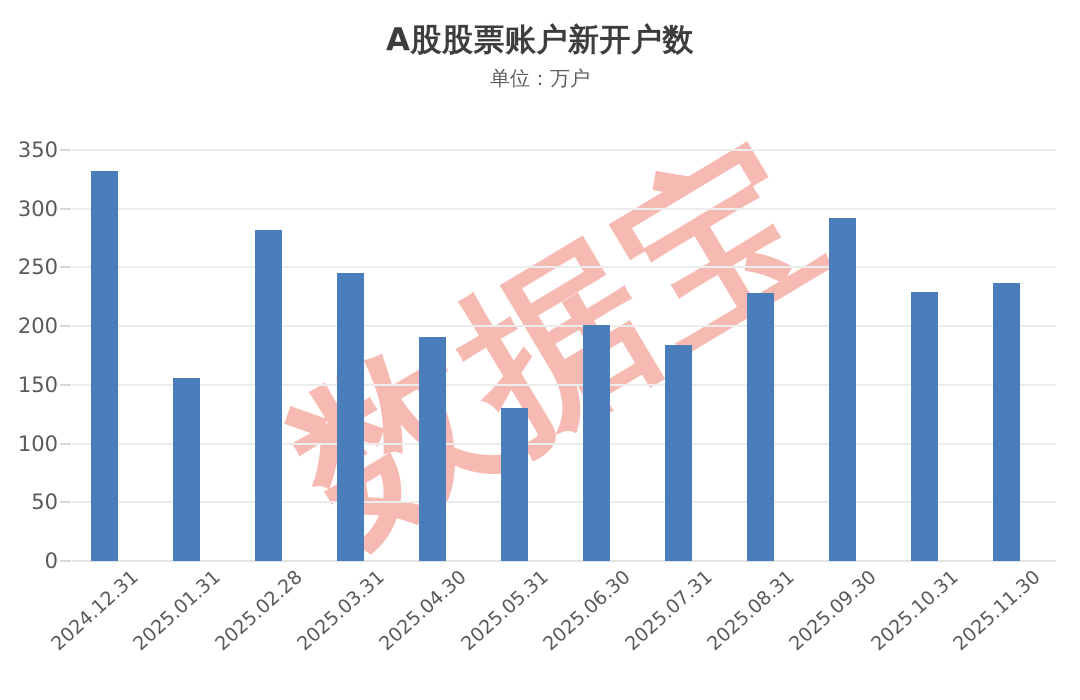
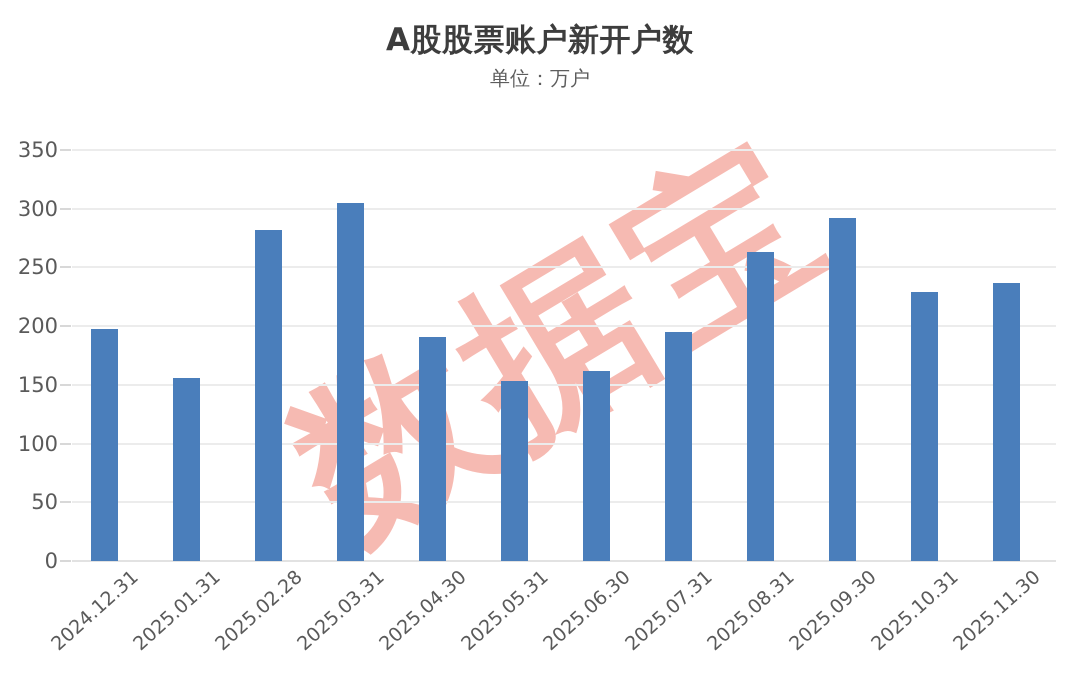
2024.12.31: 332 -> 198
2025.03.31: 245 -> 305
2025.05.31: 130 -> 153
2025.06.30: 201 -> 162
2025.07.31: 184 -> 195
2025.08.31: 228 -> 263
